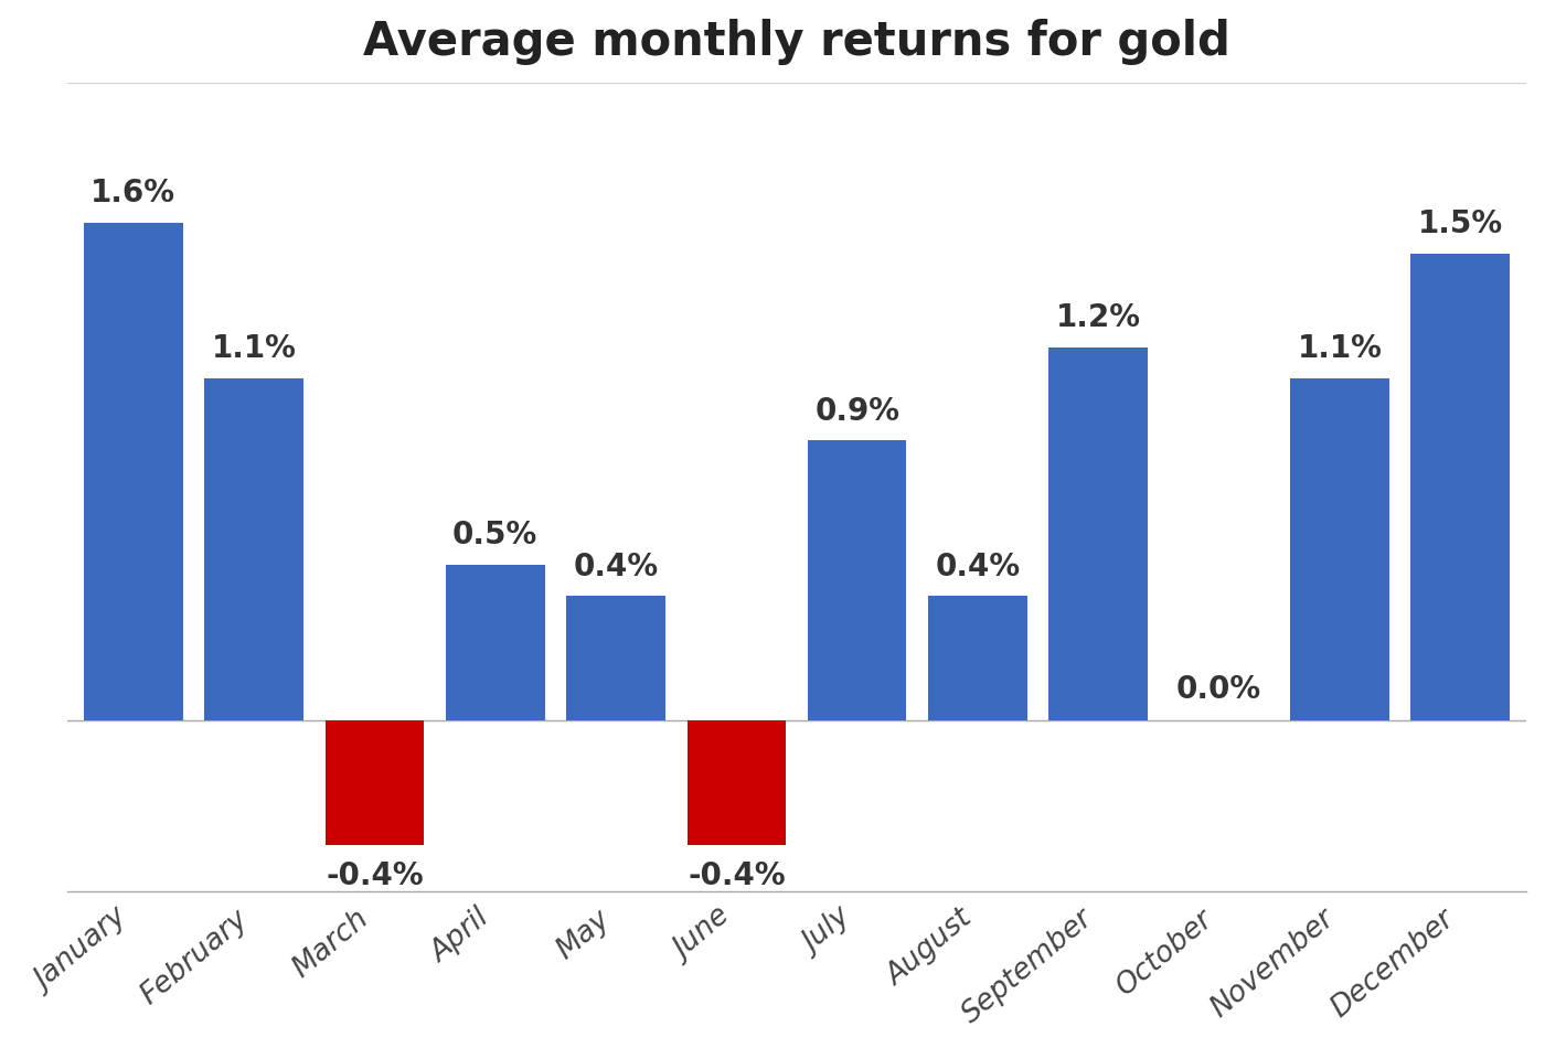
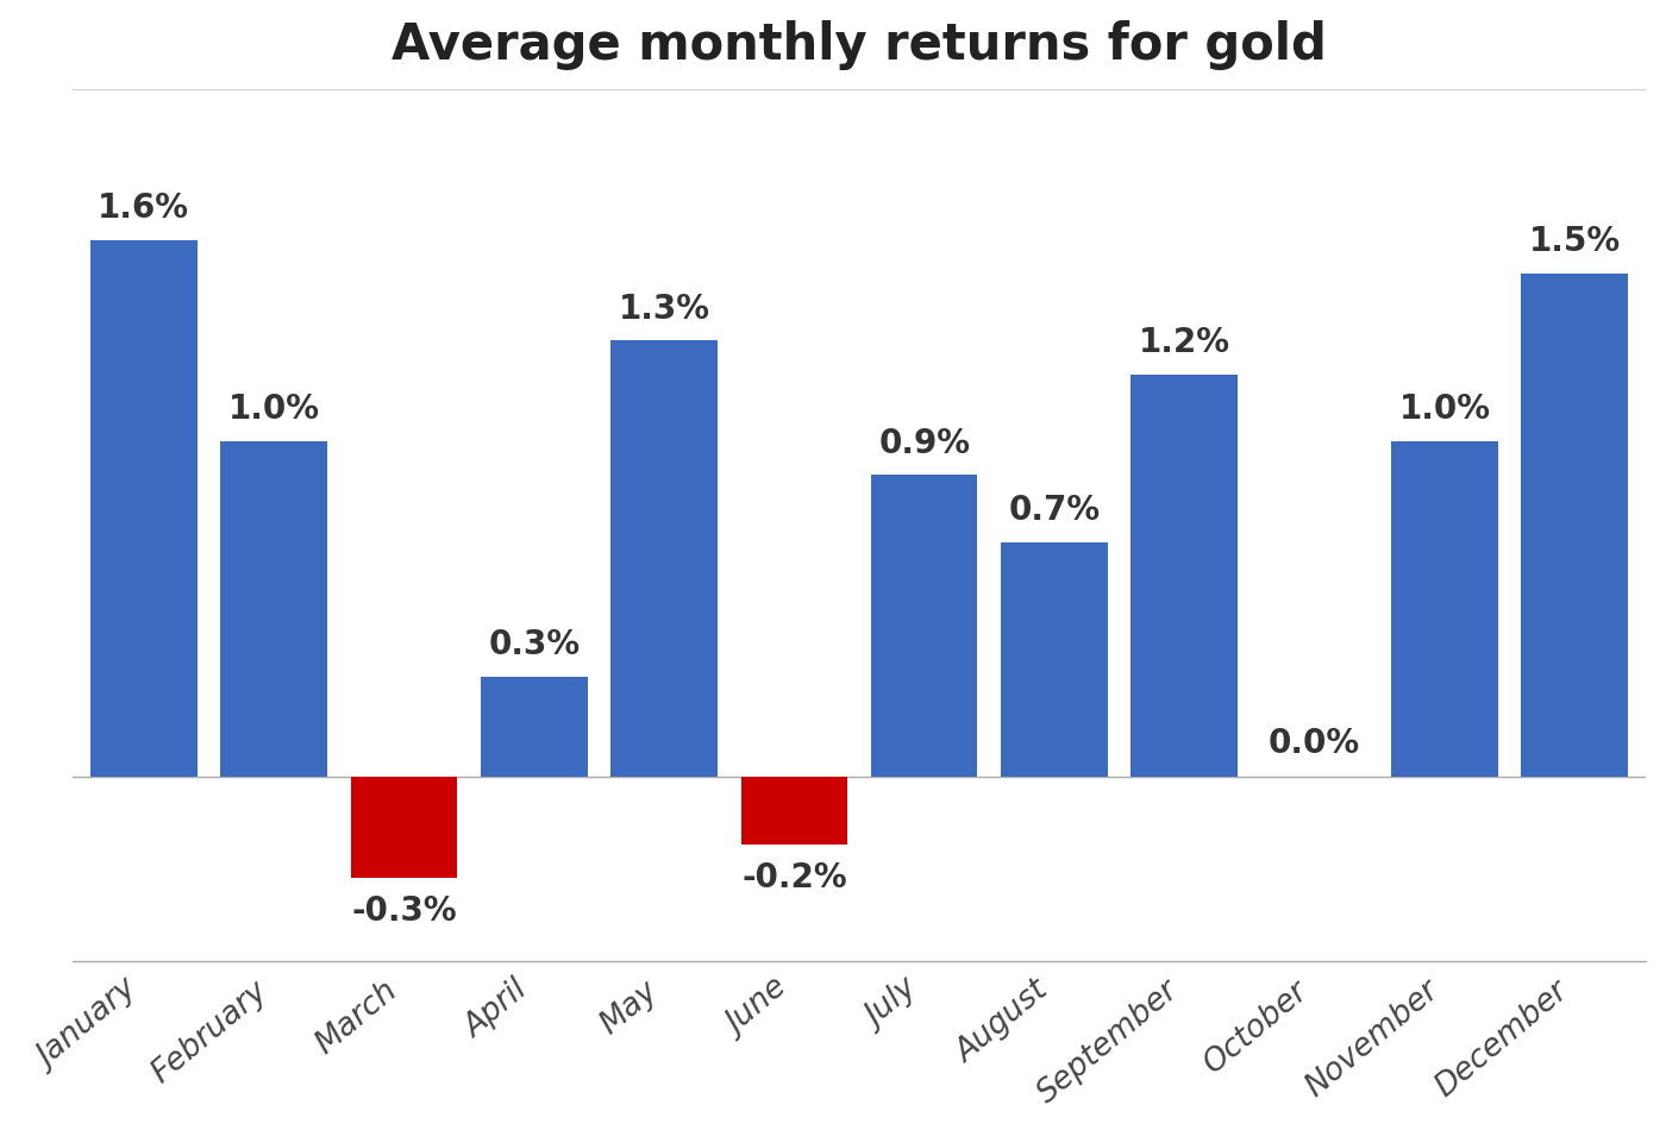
February: 1.1% -> 1.0%
March: -0.4% -> -0.3%
April: 0.5% -> 0.3%
May: 0.4% -> 1.3%
June: -0.4% -> -0.2%
August: 0.4% -> 0.7%
November: 1.1% -> 1.0%
